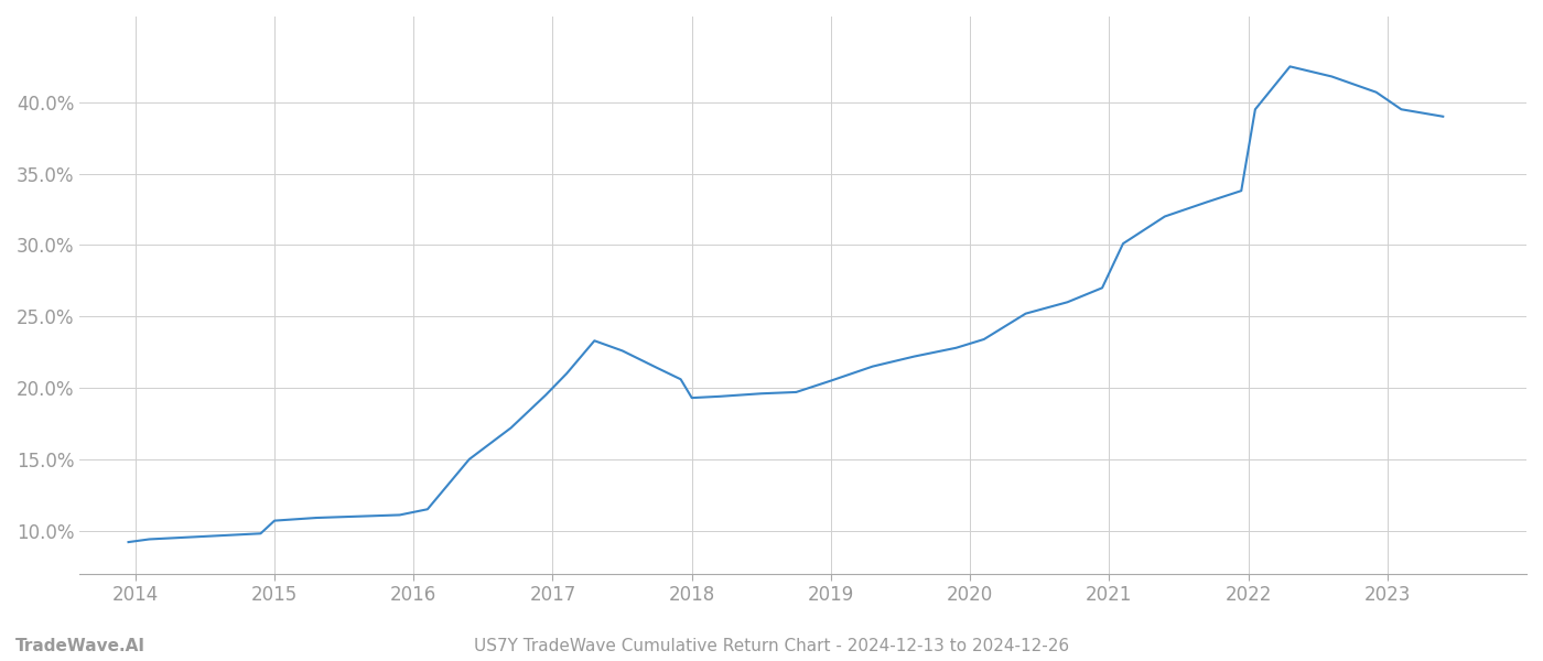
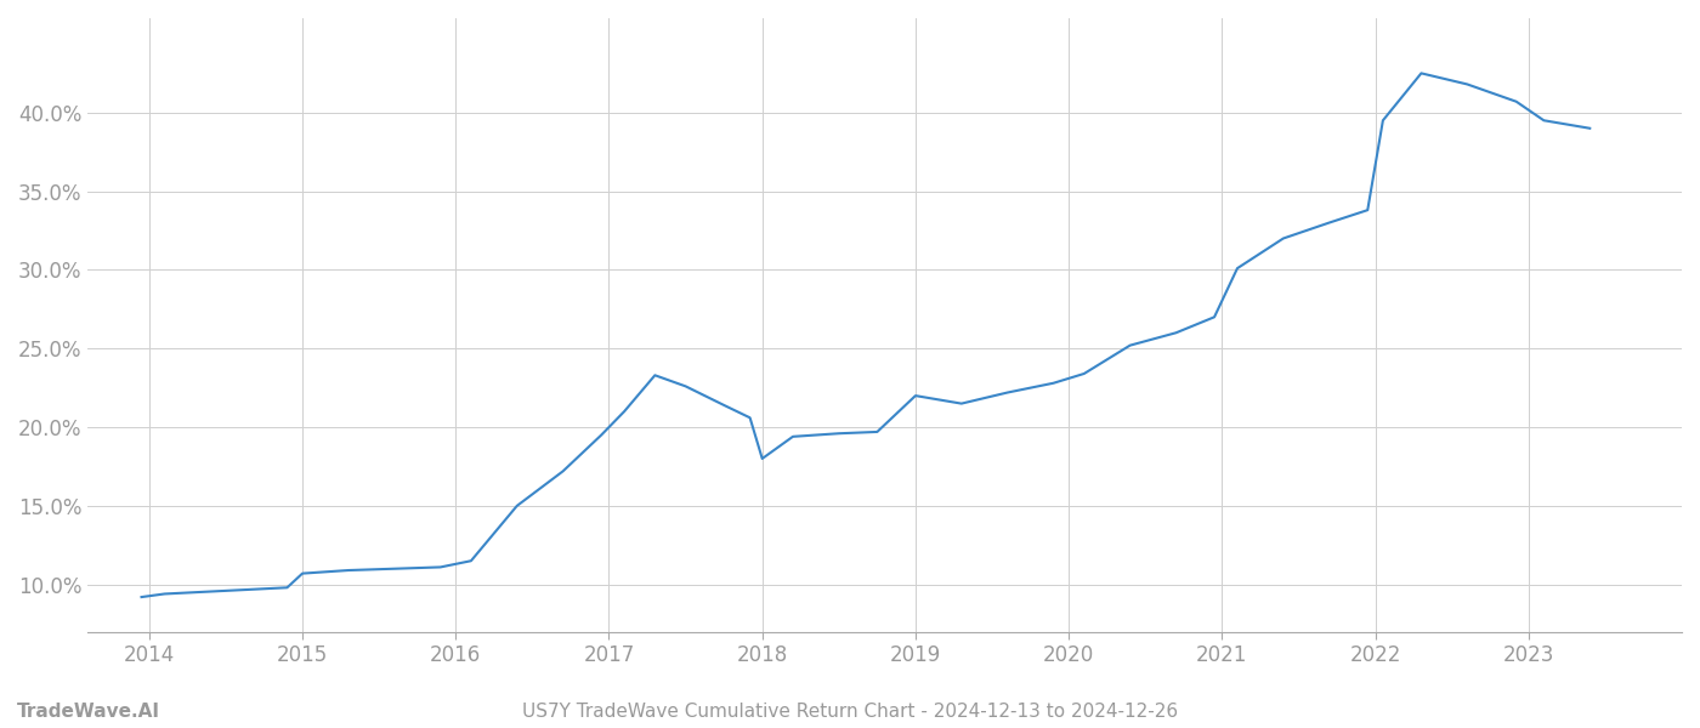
2018: 19.3% -> 18.0%
2019: 20.5% -> 22.0%
